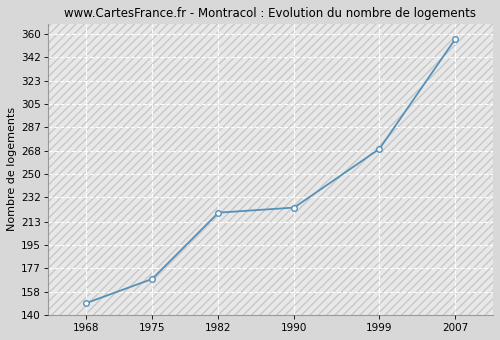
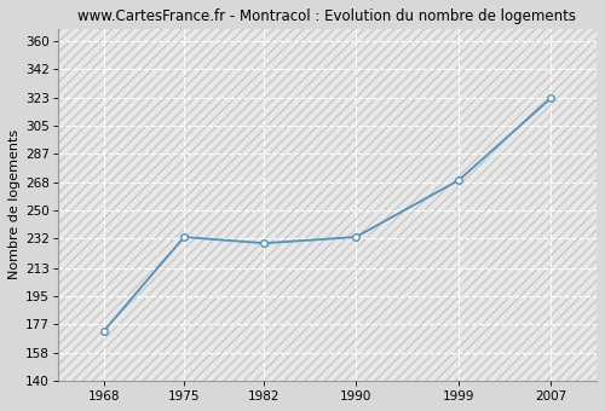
1968: 149 -> 172
1975: 168 -> 233
1982: 220 -> 229
1990: 224 -> 233
2007: 356 -> 323
